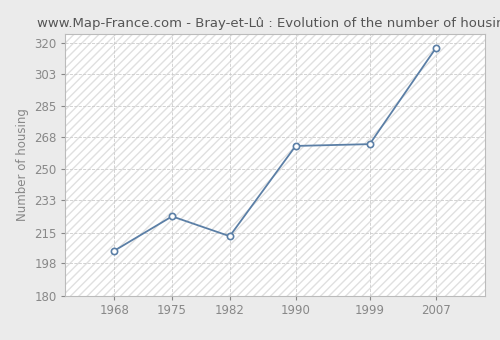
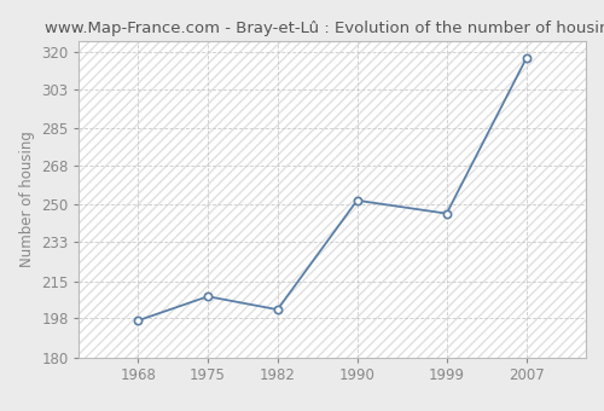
1968: 205 -> 197
1975: 224 -> 208
1982: 213 -> 202
1990: 263 -> 252
1999: 264 -> 246
